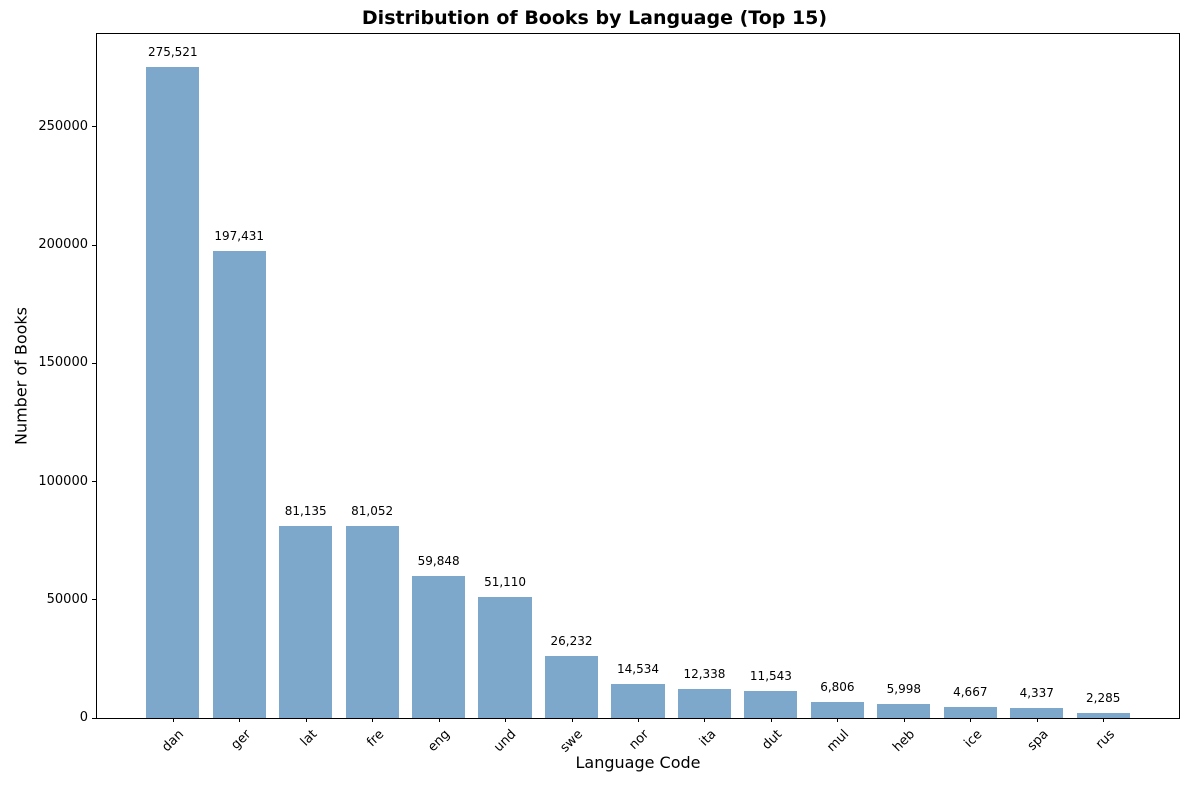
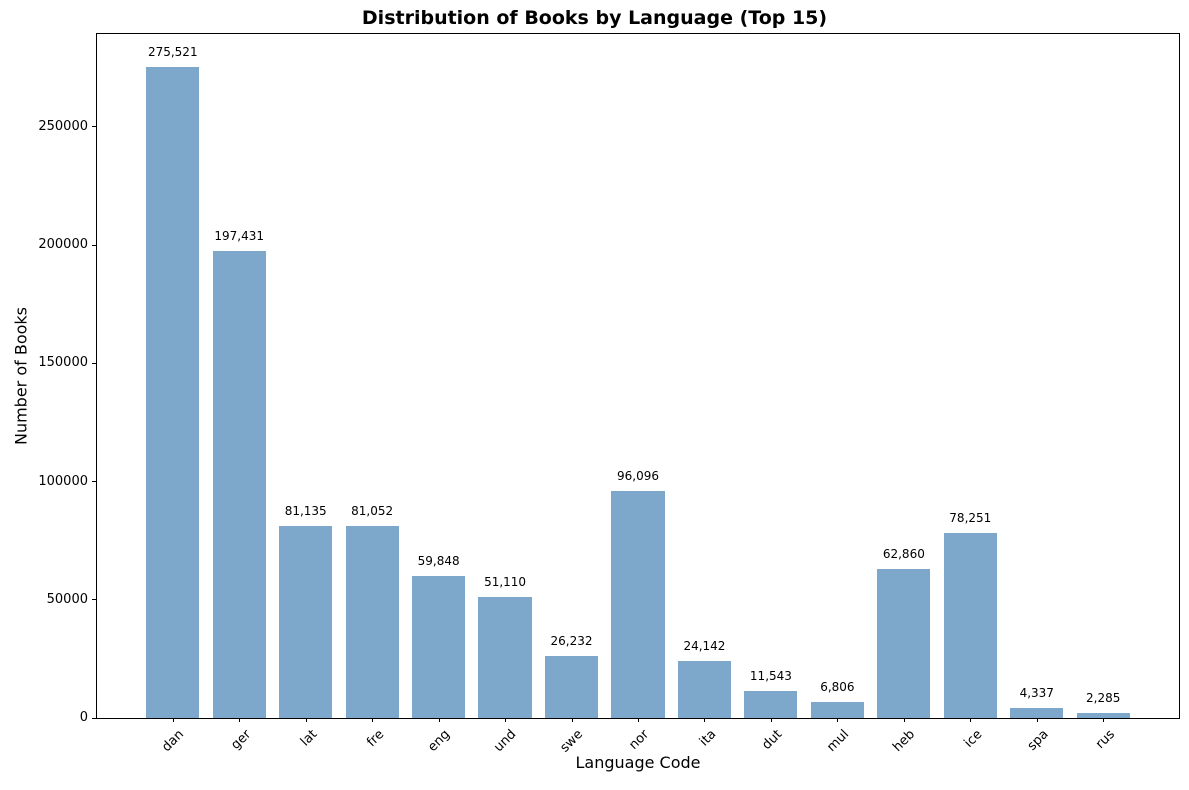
nor: 14,534 -> 96,096
ita: 12,338 -> 24,142
heb: 5,998 -> 62,860
ice: 4,667 -> 78,251
